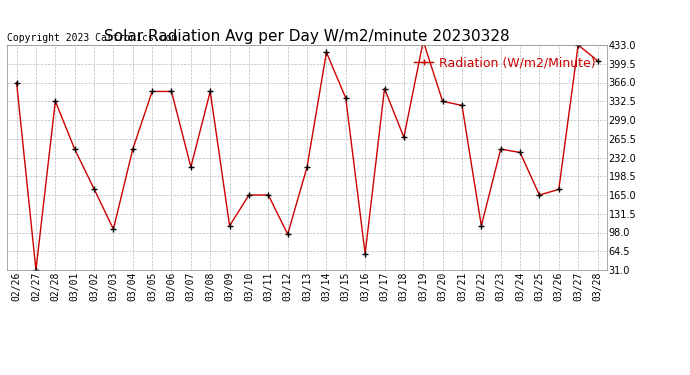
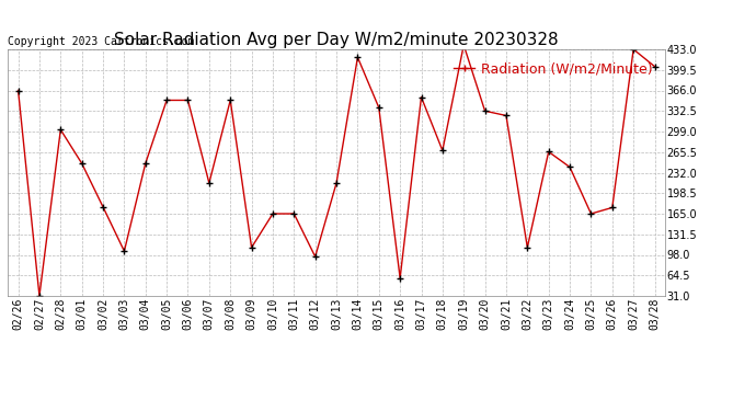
02/28: 332 -> 302
03/23: 247 -> 266
